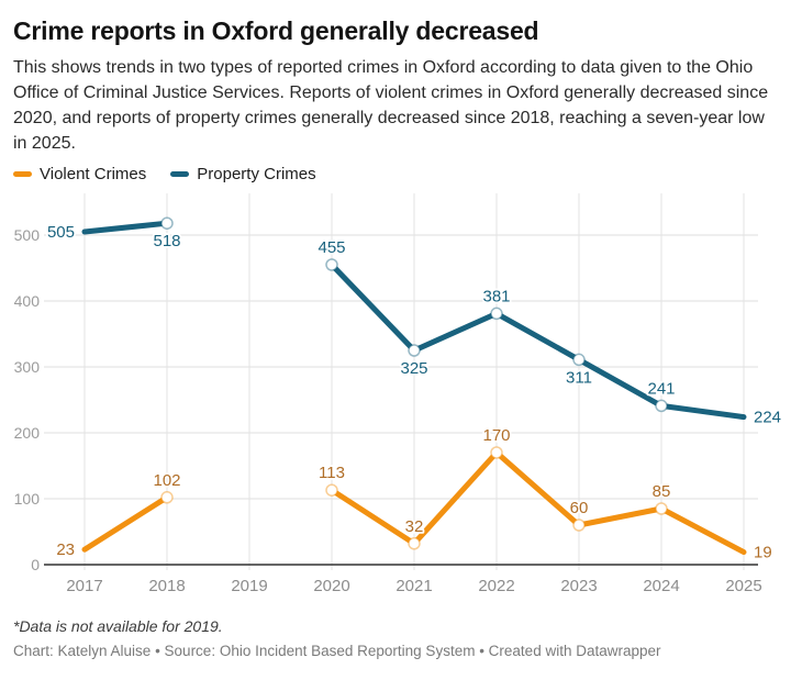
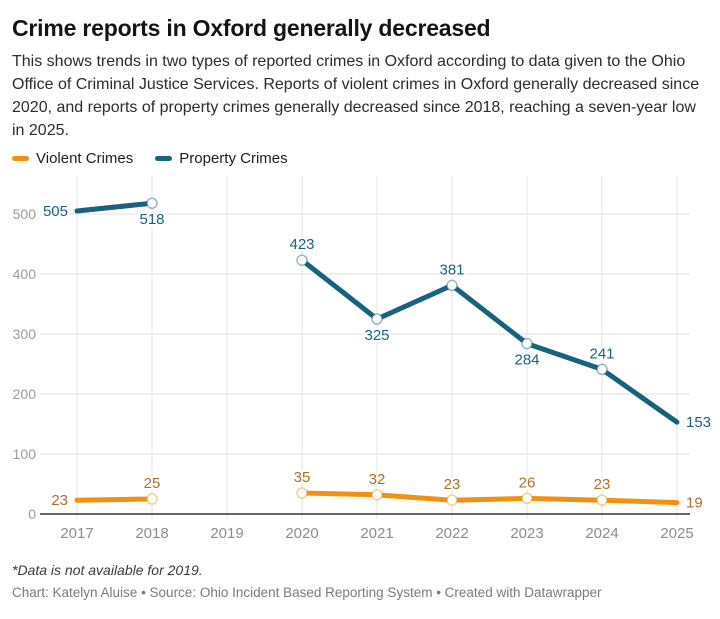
Violent Crimes/2018: 102 -> 25
Violent Crimes/2020: 113 -> 35
Property Crimes/2020: 455 -> 423
Violent Crimes/2022: 170 -> 23
Violent Crimes/2023: 60 -> 26
Property Crimes/2023: 311 -> 284
Violent Crimes/2024: 85 -> 23
Property Crimes/2025: 224 -> 153
